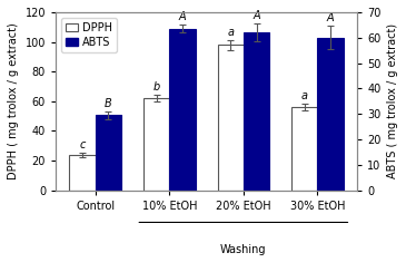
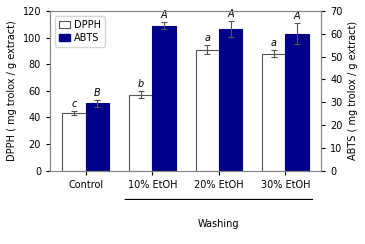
DPPH/Control: 24 -> 44
DPPH/10% EtOH: 62 -> 57
DPPH/20% EtOH: 98 -> 91
DPPH/30% EtOH: 56 -> 88
